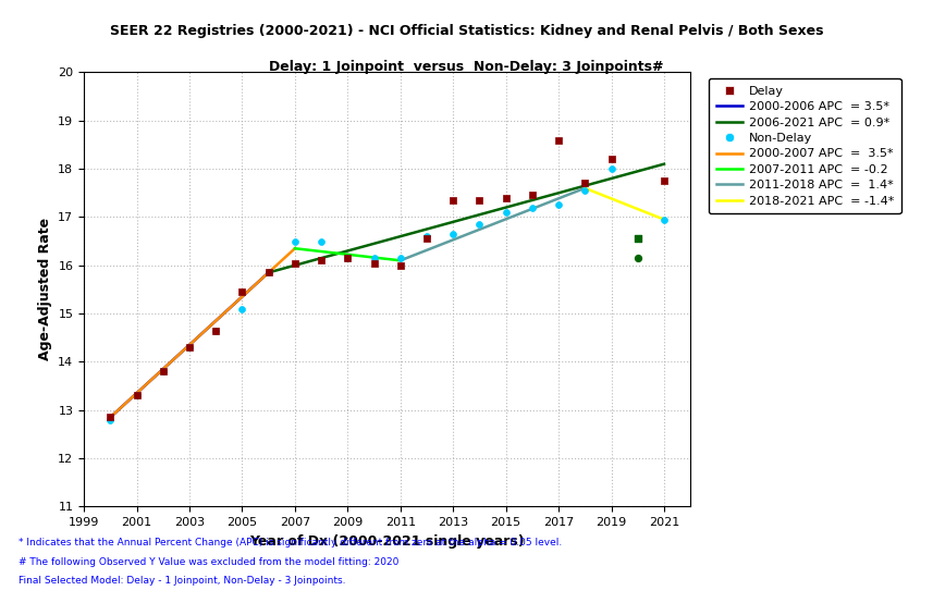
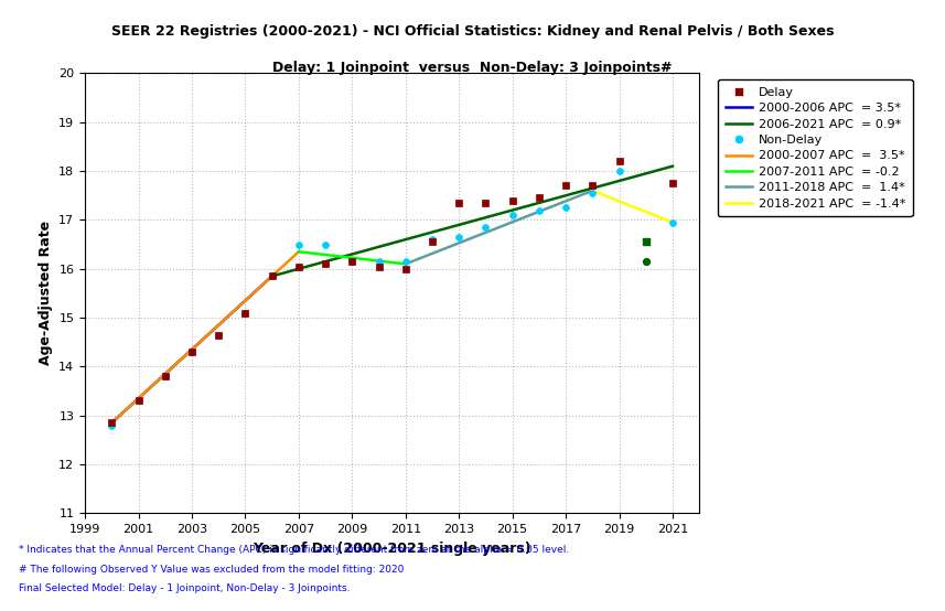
Delay/2005: 15.45 -> 15.10
Delay/2017: 18.60 -> 17.70
